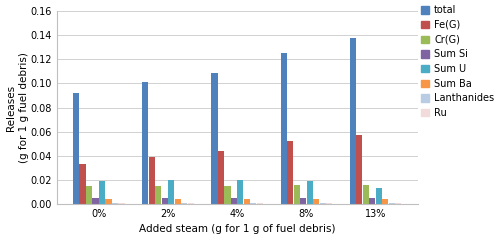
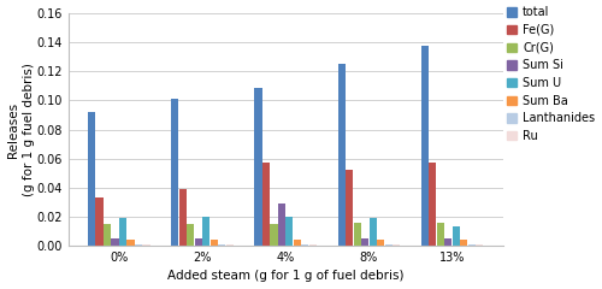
Fe(G)/4%: 0.044 -> 0.057
Sum Si/4%: 0.005 -> 0.029
